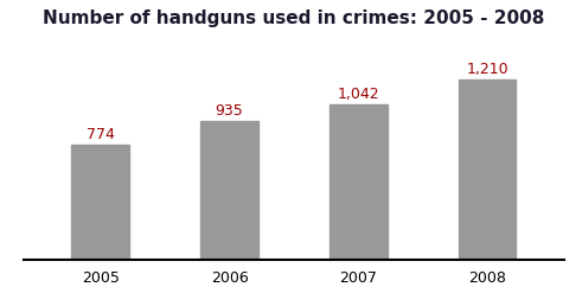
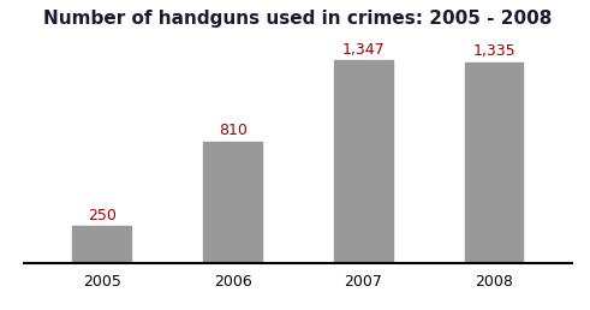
2005: 774 -> 250
2006: 935 -> 810
2007: 1,042 -> 1,347
2008: 1,210 -> 1,335
